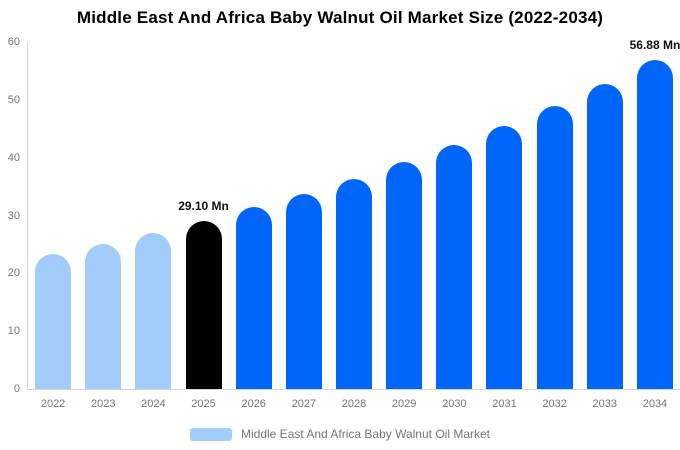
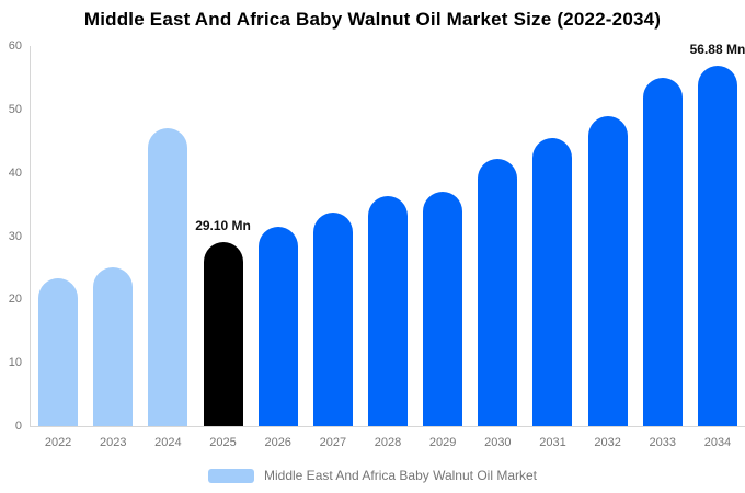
2024: 27 -> 47
2029: 39 -> 37
2033: 53 -> 55
